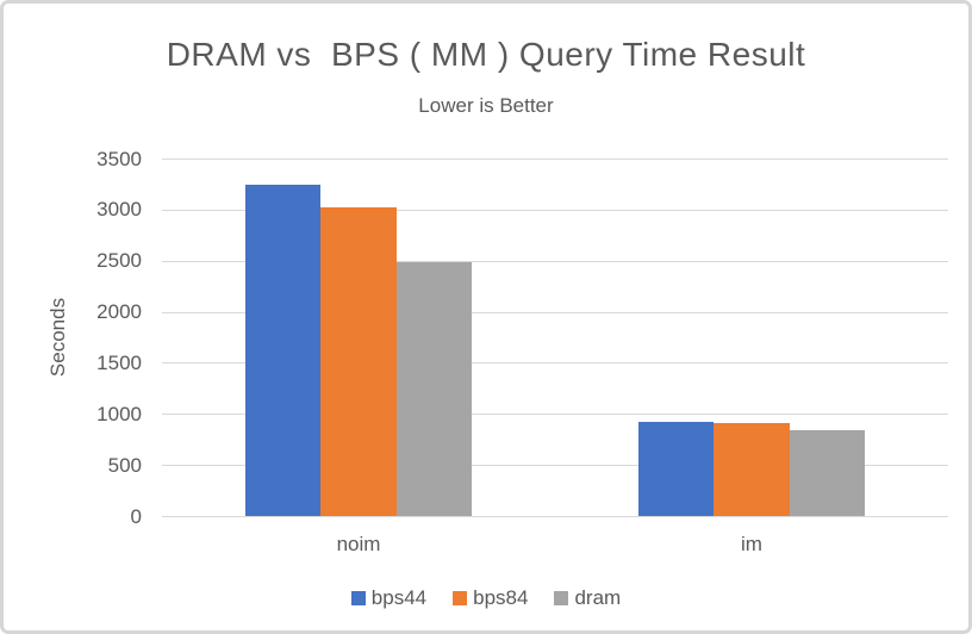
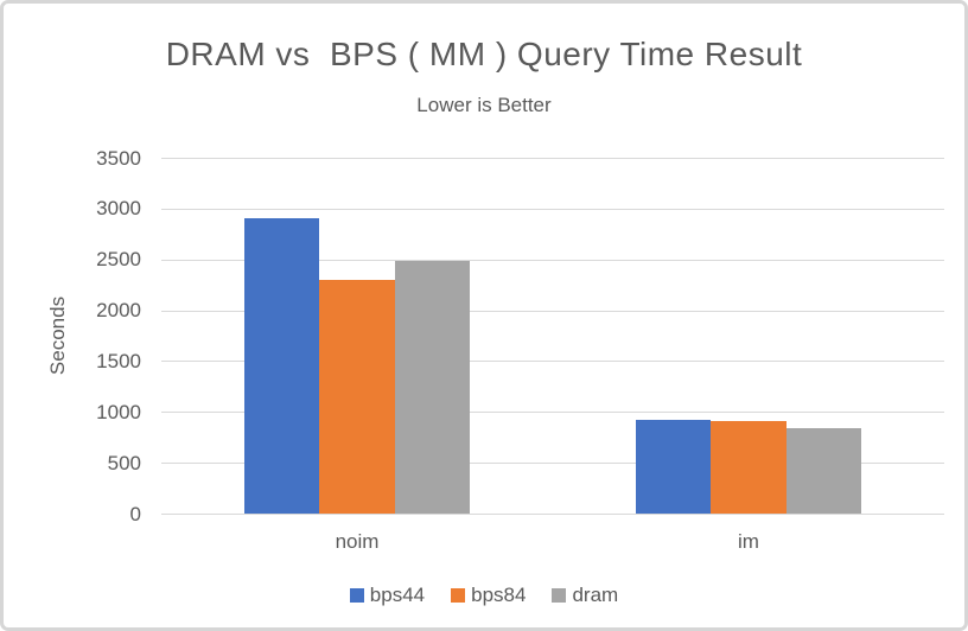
bps44/noim: 3200 -> 2900
bps84/noim: 3000 -> 2300
